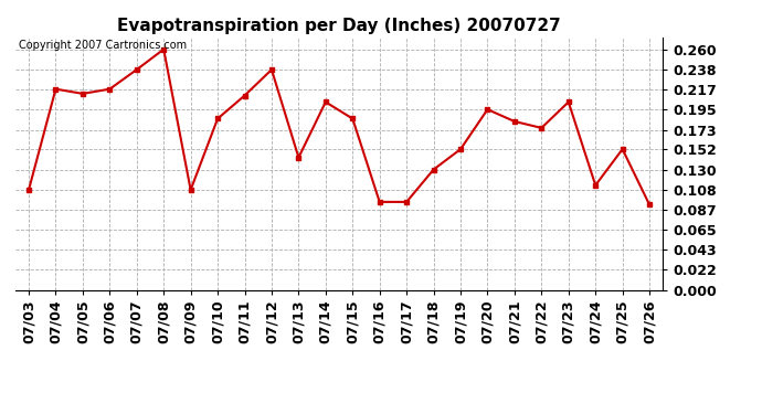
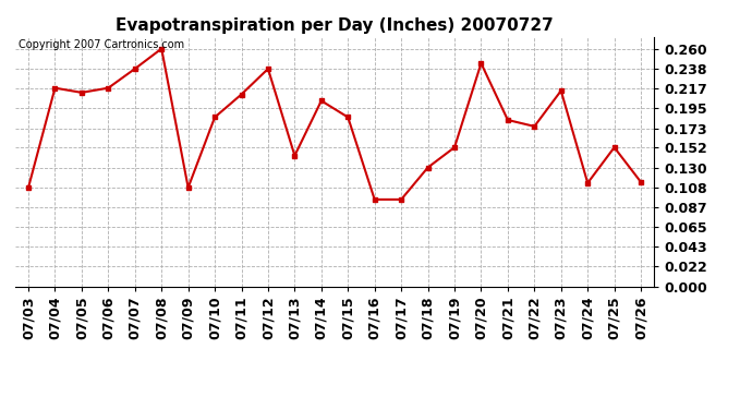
07/20: 0.195 -> 0.244
07/23: 0.203 -> 0.214
07/26: 0.092 -> 0.114
